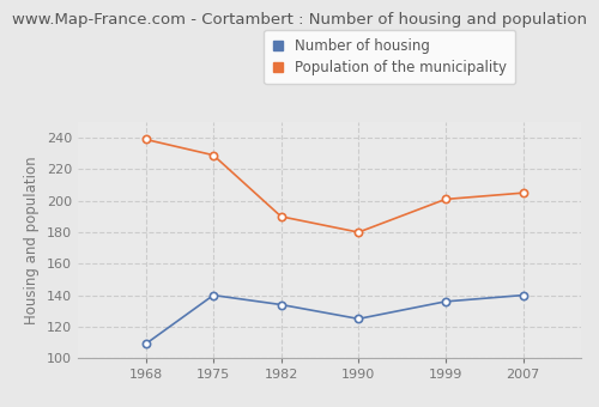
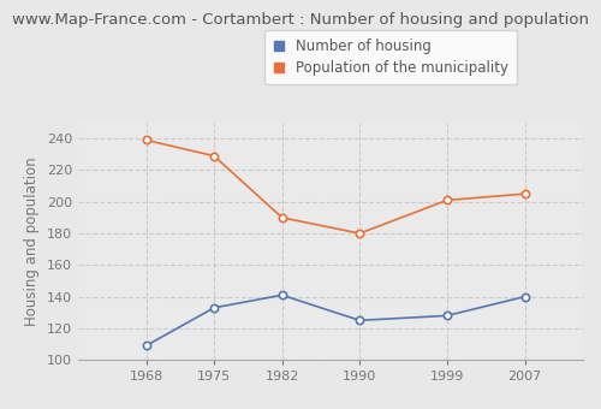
Number of housing/1975: 140 -> 133
Number of housing/1982: 134 -> 141
Number of housing/1999: 136 -> 128
